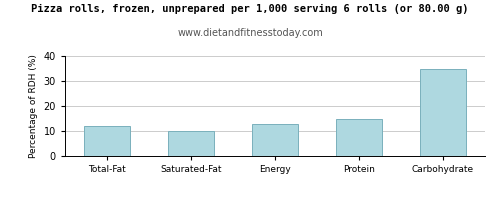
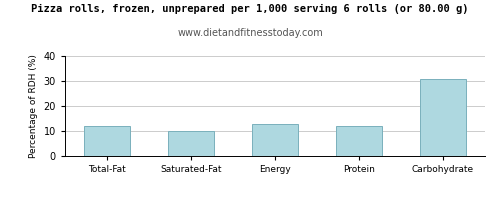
Protein: 15 -> 12
Carbohydrate: 35 -> 31
